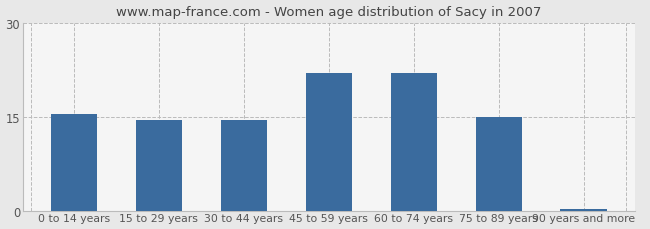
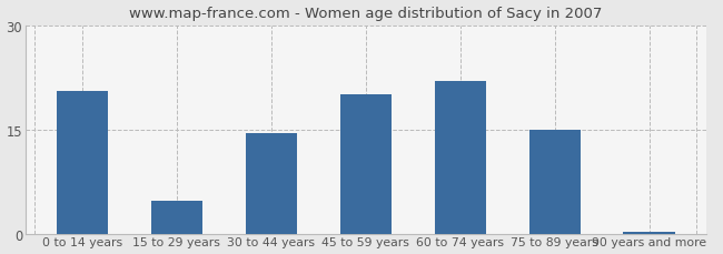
0 to 14 years: 15.5 -> 20.6
15 to 29 years: 14.5 -> 4.8
45 to 59 years: 22.0 -> 20.0
